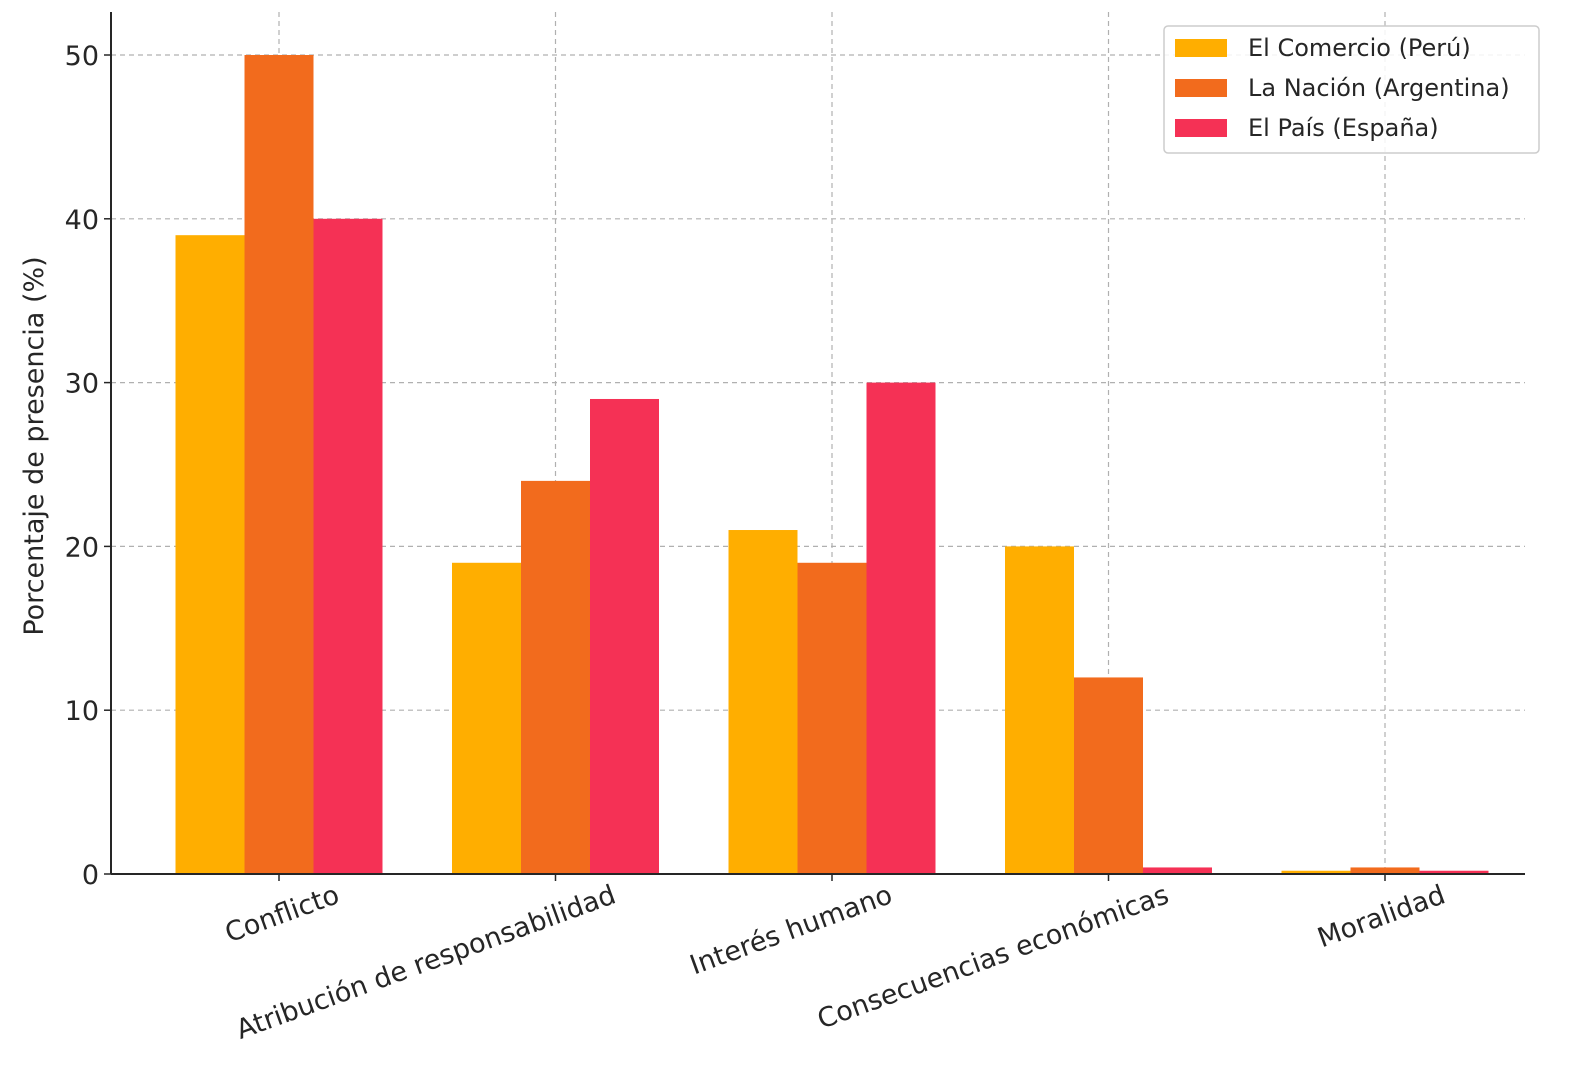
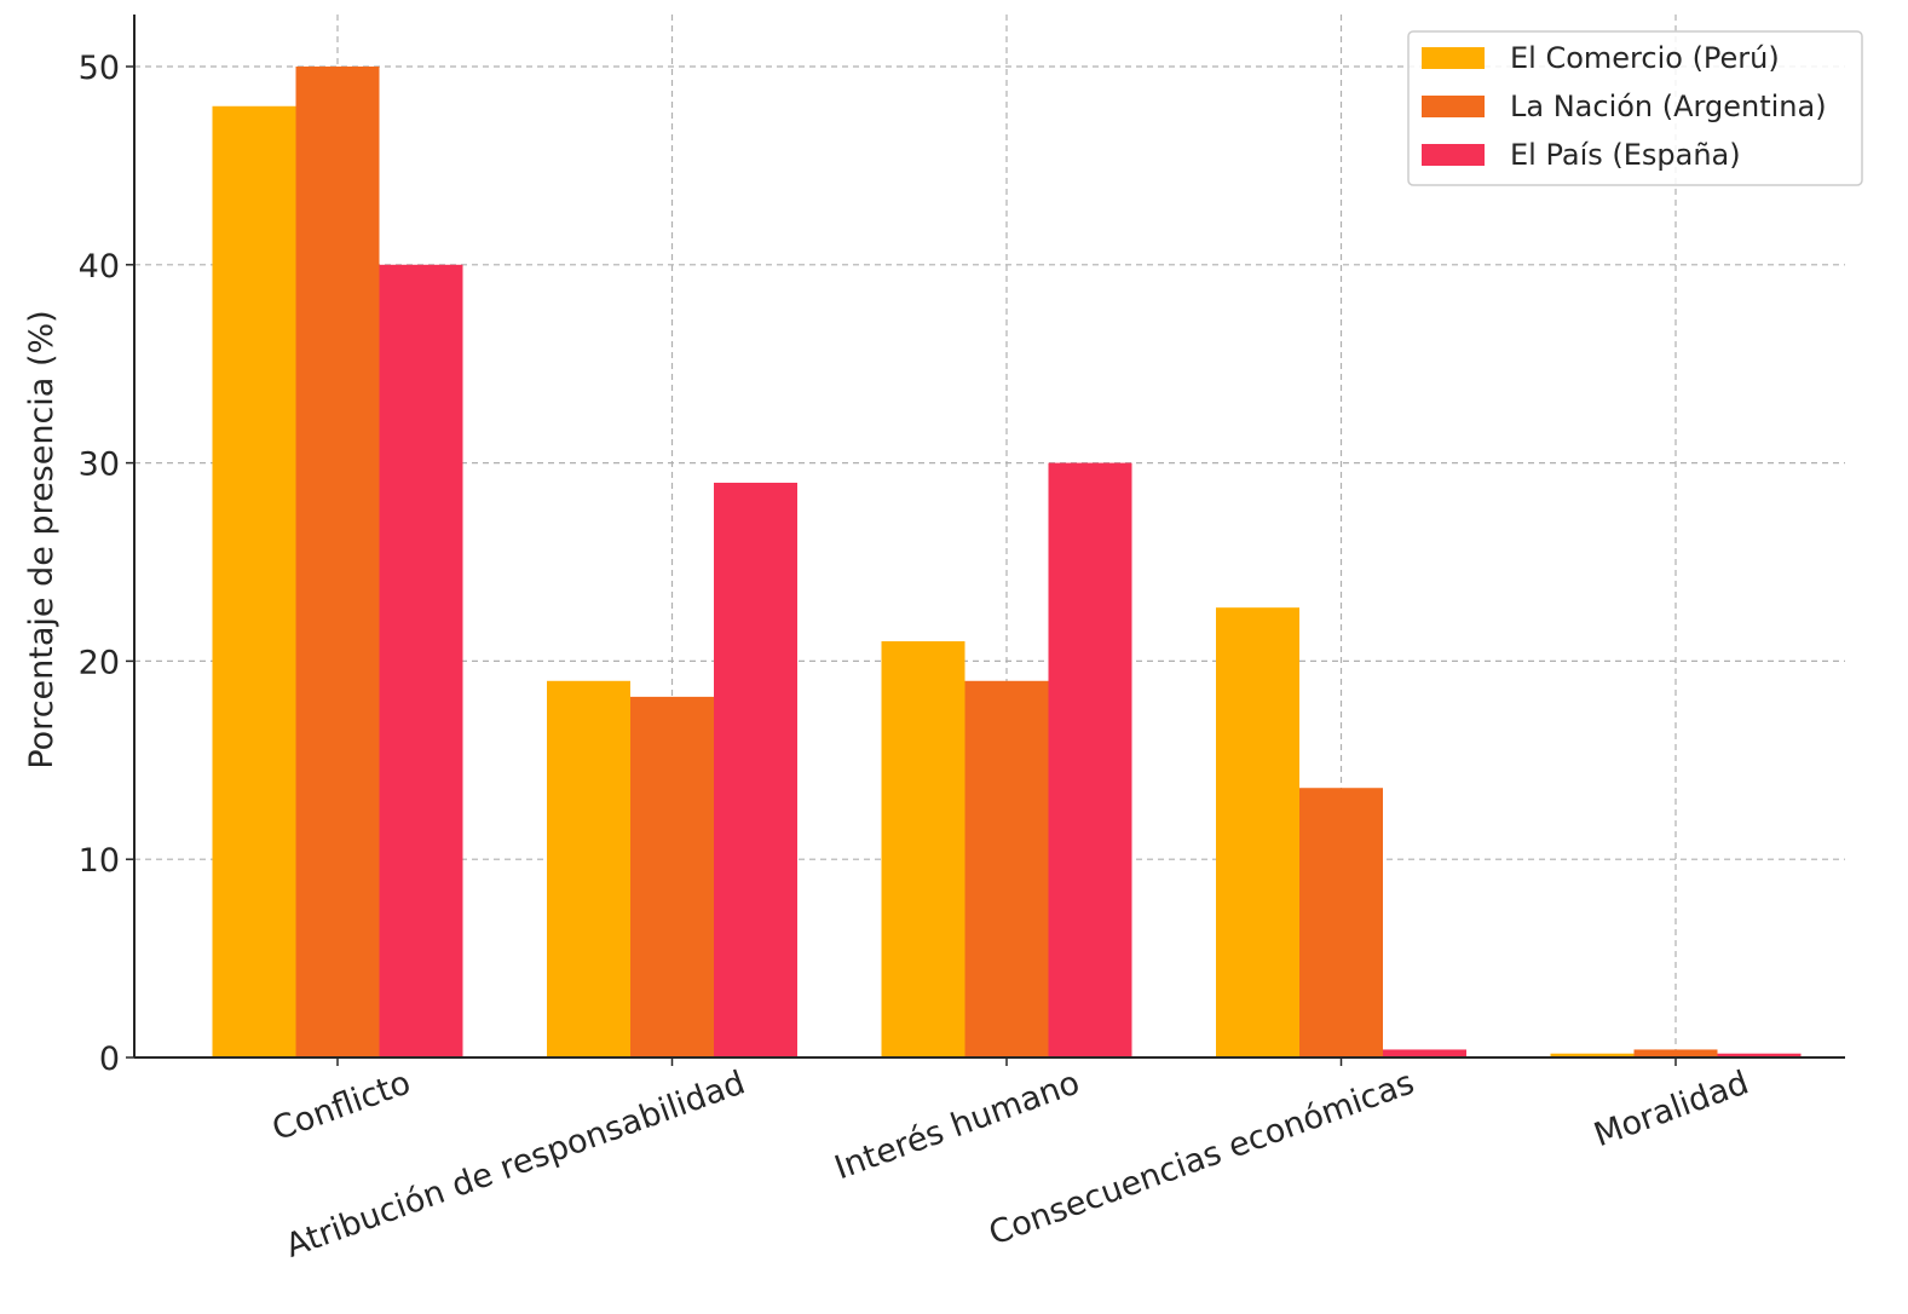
El Comercio (Perú)/Conflicto: 39.0 -> 48.0
La Nación (Argentina)/Atribución de responsabilidad: 24.0 -> 18.2
El Comercio (Perú)/Consecuencias económicas: 20.0 -> 22.7
La Nación (Argentina)/Consecuencias económicas: 12.0 -> 13.6
